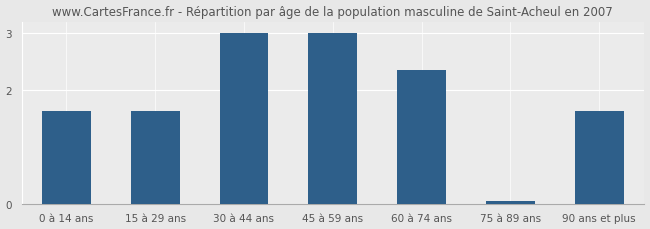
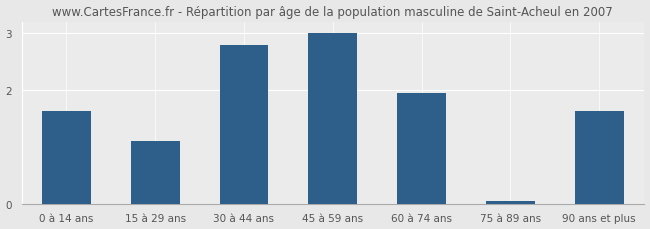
15 à 29 ans: 1.63 -> 1.10
30 à 44 ans: 3.00 -> 2.78
60 à 74 ans: 2.35 -> 1.94
